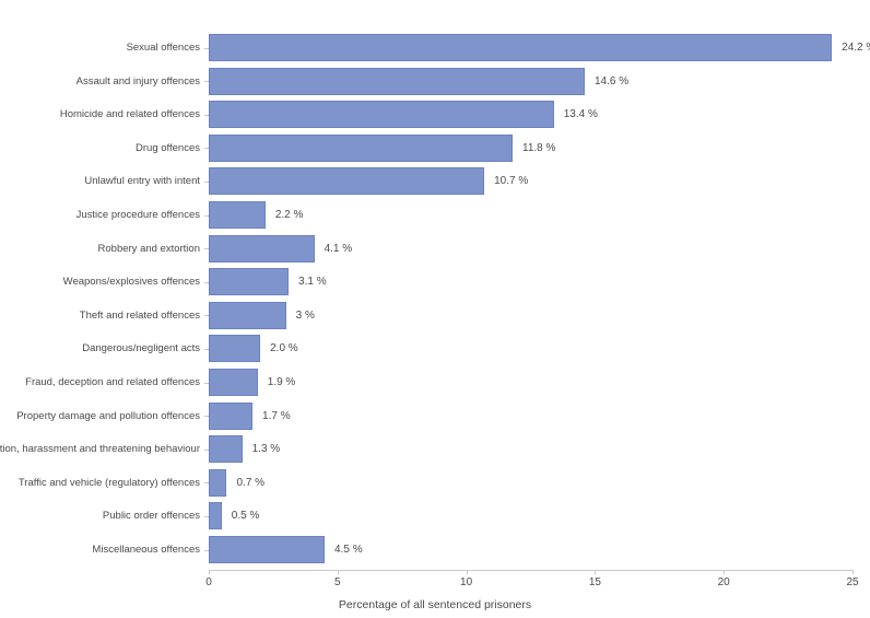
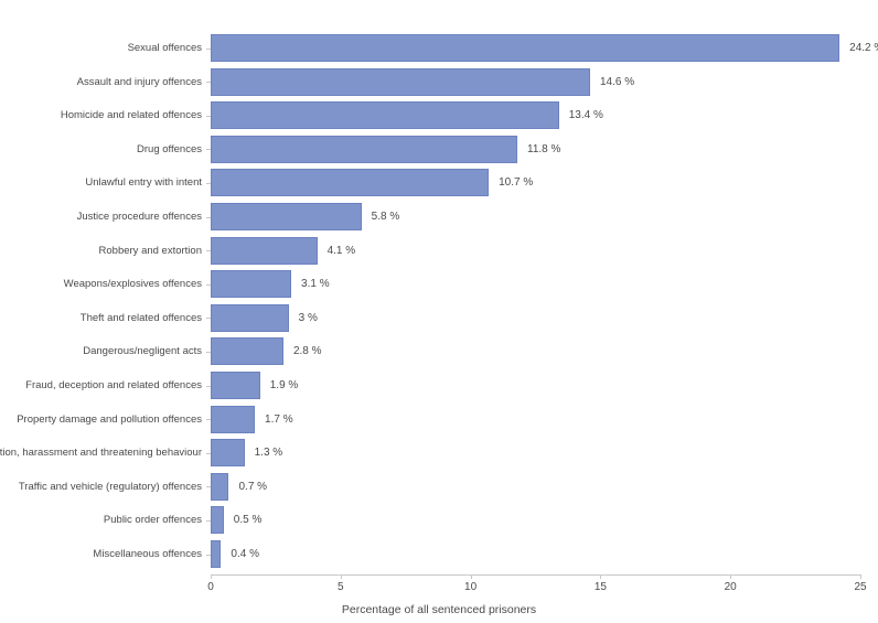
Justice procedure offences: 2.2 -> 5.8
Dangerous/negligent acts: 2.0 -> 2.8
Miscellaneous offences: 4.5 -> 0.4
